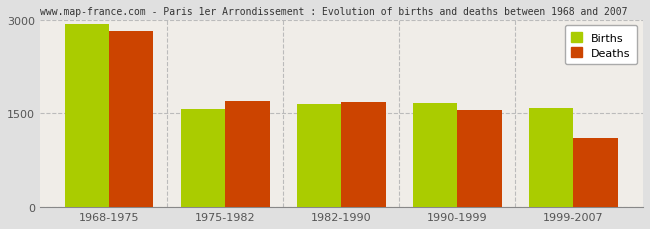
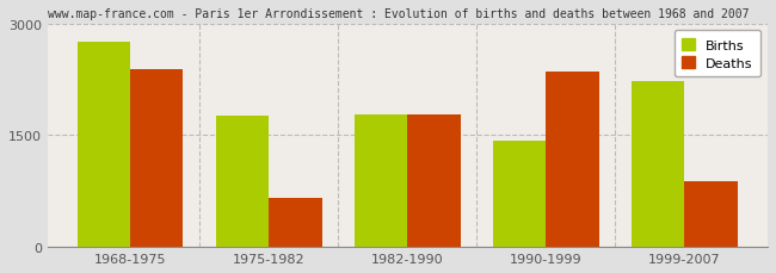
Births/1968-1975: 2930 -> 2760
Deaths/1968-1975: 2820 -> 2380
Births/1975-1982: 1570 -> 1760
Deaths/1975-1982: 1690 -> 660
Births/1982-1990: 1650 -> 1780
Deaths/1982-1990: 1680 -> 1780
Births/1990-1999: 1660 -> 1420
Deaths/1990-1999: 1550 -> 2360
Births/1999-2007: 1590 -> 2220
Deaths/1999-2007: 1100 -> 880
